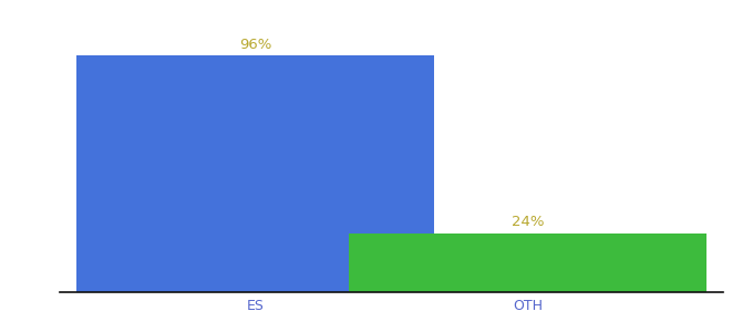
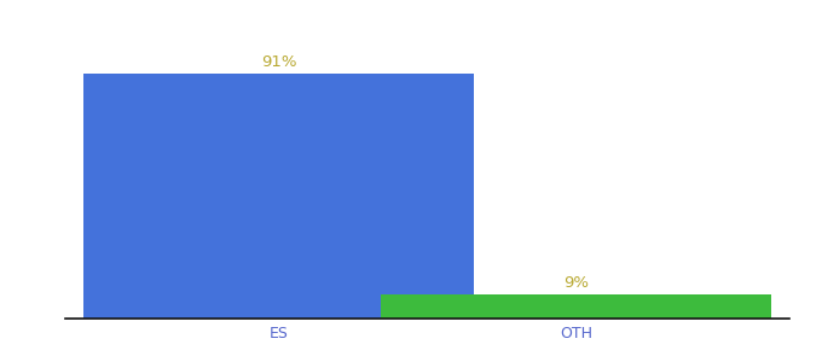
ES: 96% -> 91%
OTH: 24% -> 9%
